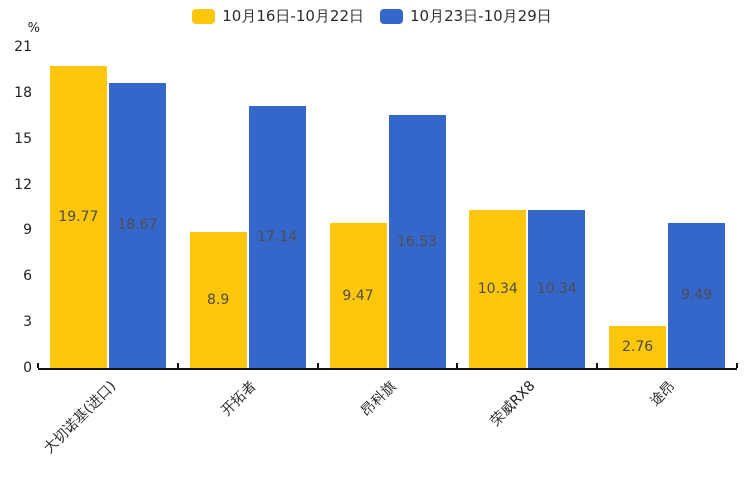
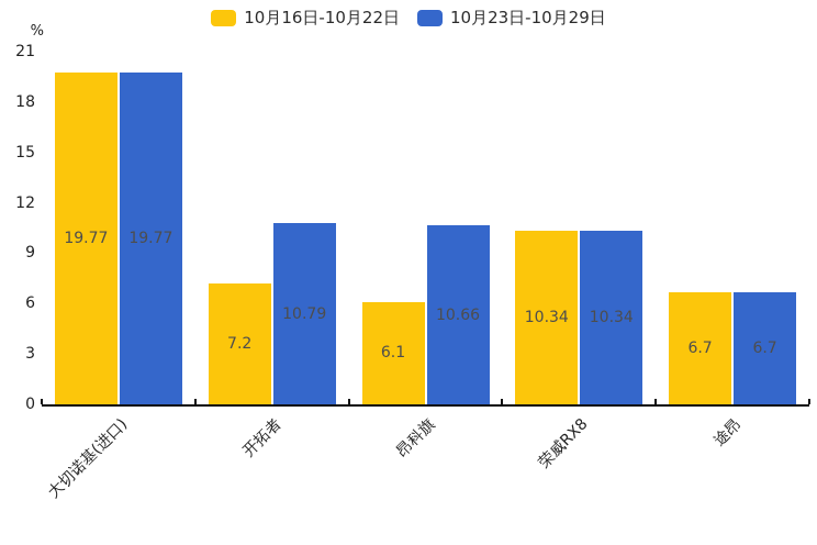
10月23日-10月29日/大切诺基(进口): 18.67 -> 19.77
10月16日-10月22日/开拓者: 8.9 -> 7.2
10月23日-10月29日/开拓者: 17.14 -> 10.79
10月16日-10月22日/昂科旗: 9.47 -> 6.1
10月23日-10月29日/昂科旗: 16.53 -> 10.66
10月16日-10月22日/途昂: 2.76 -> 6.7
10月23日-10月29日/途昂: 9.49 -> 6.7
